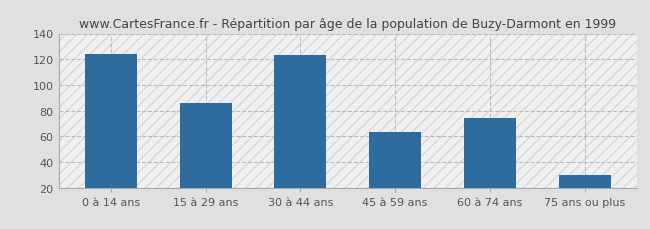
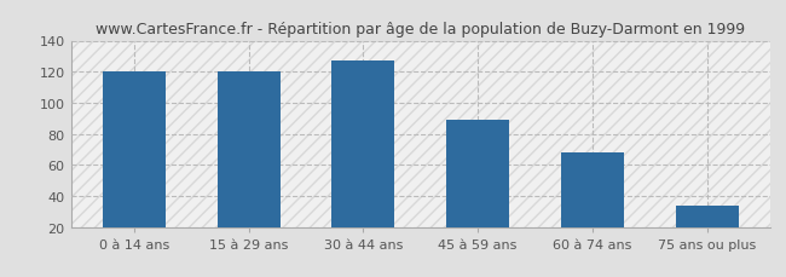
0 à 14 ans: 124 -> 120
15 à 29 ans: 86 -> 120
30 à 44 ans: 123 -> 127
45 à 59 ans: 63 -> 89
60 à 74 ans: 74 -> 68
75 ans ou plus: 30 -> 34
